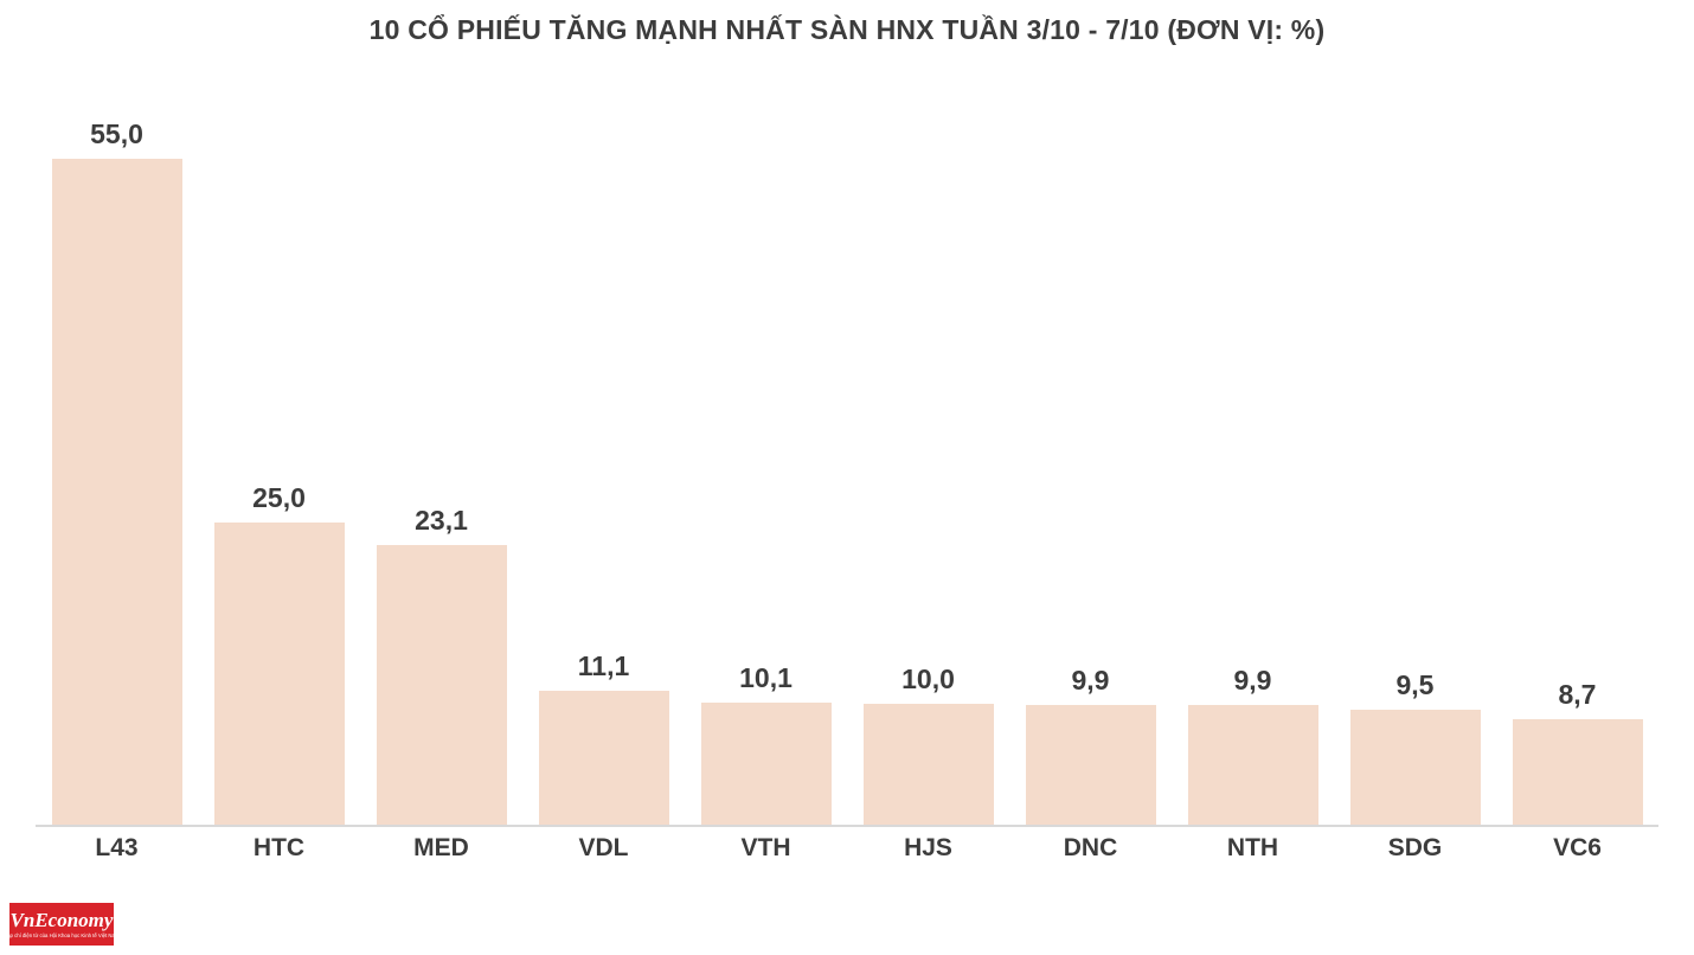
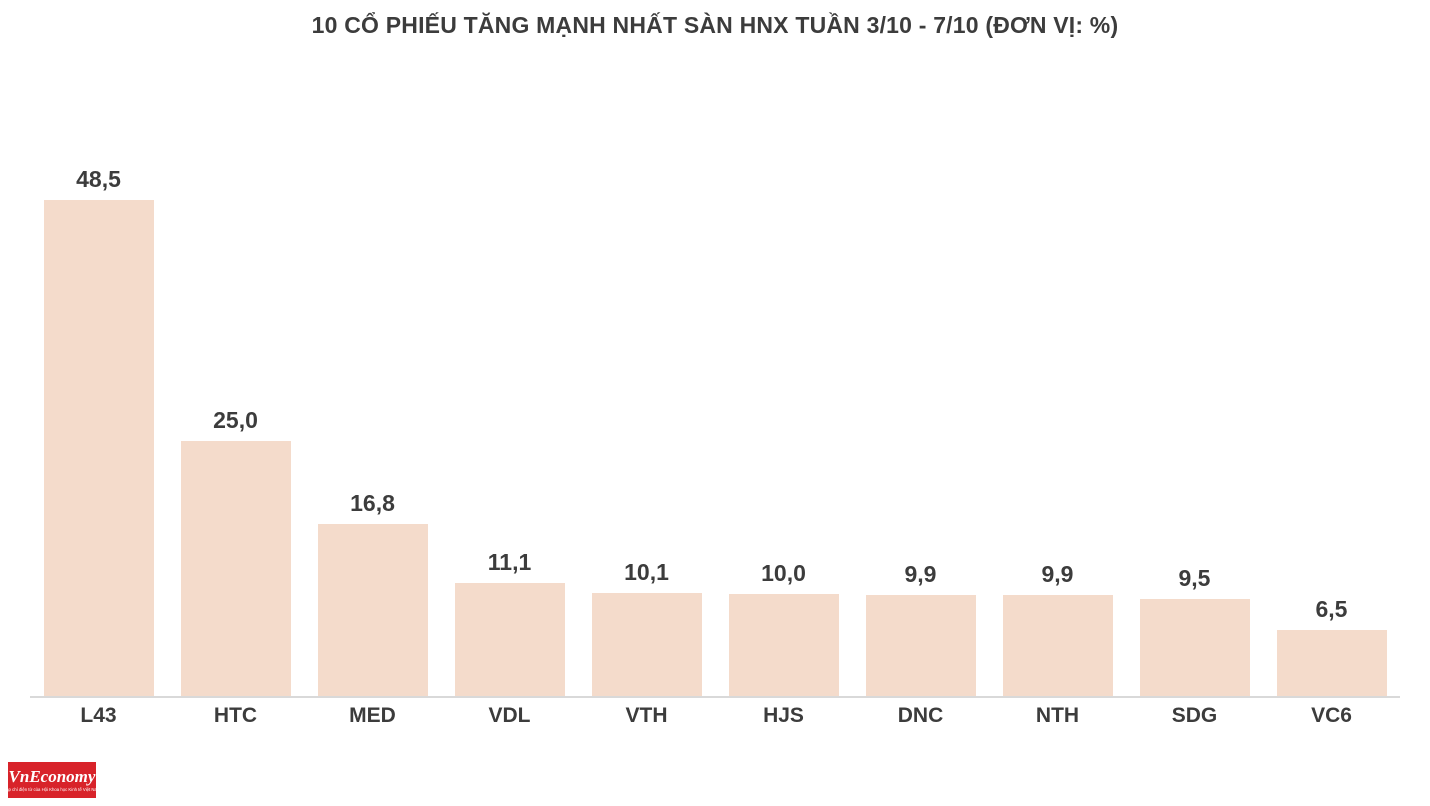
L43: 55,0 -> 48,5
MED: 23,1 -> 16,8
VC6: 8,7 -> 6,5
